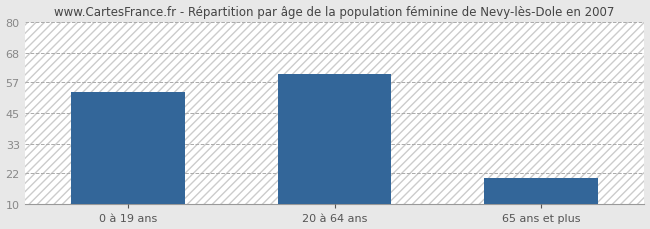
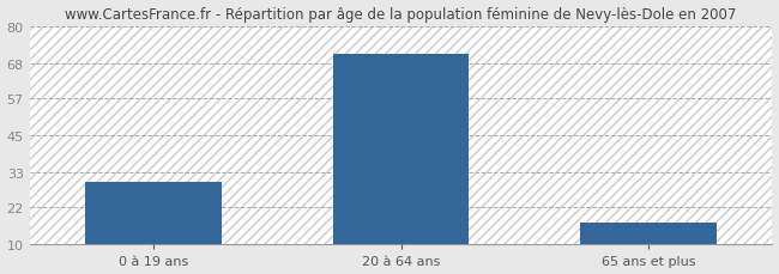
0 à 19 ans: 53 -> 30
20 à 64 ans: 60 -> 71
65 ans et plus: 20 -> 17
